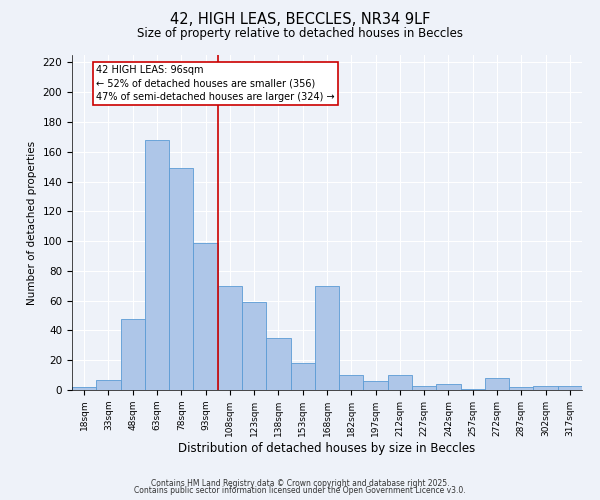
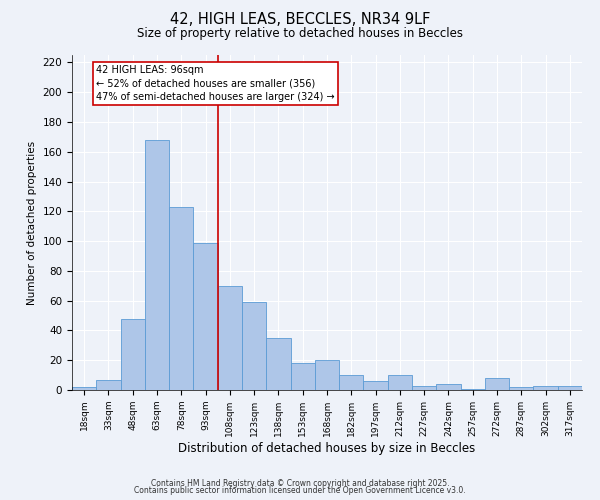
78sqm: 149 -> 123
168sqm: 70 -> 20
